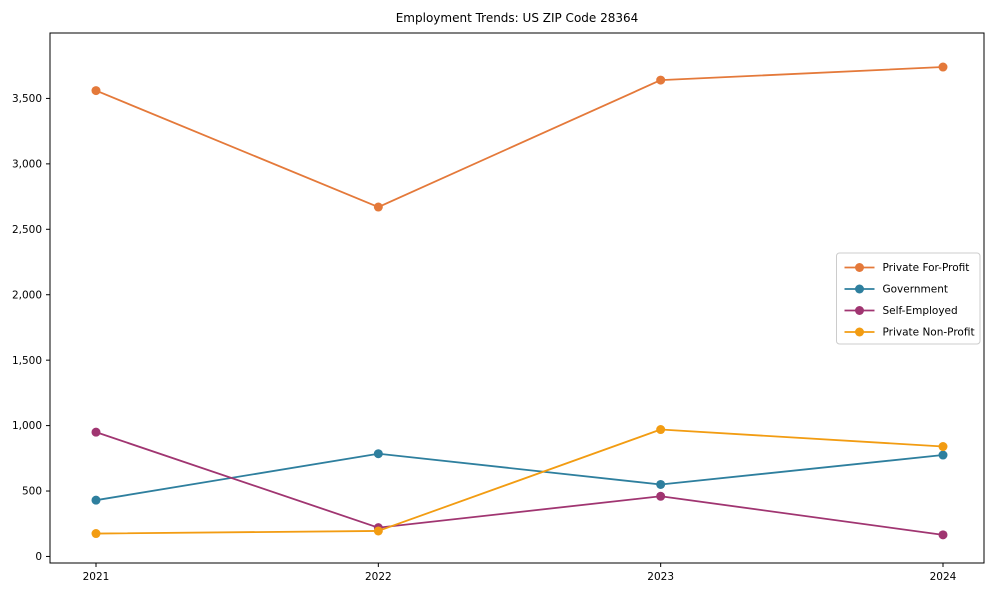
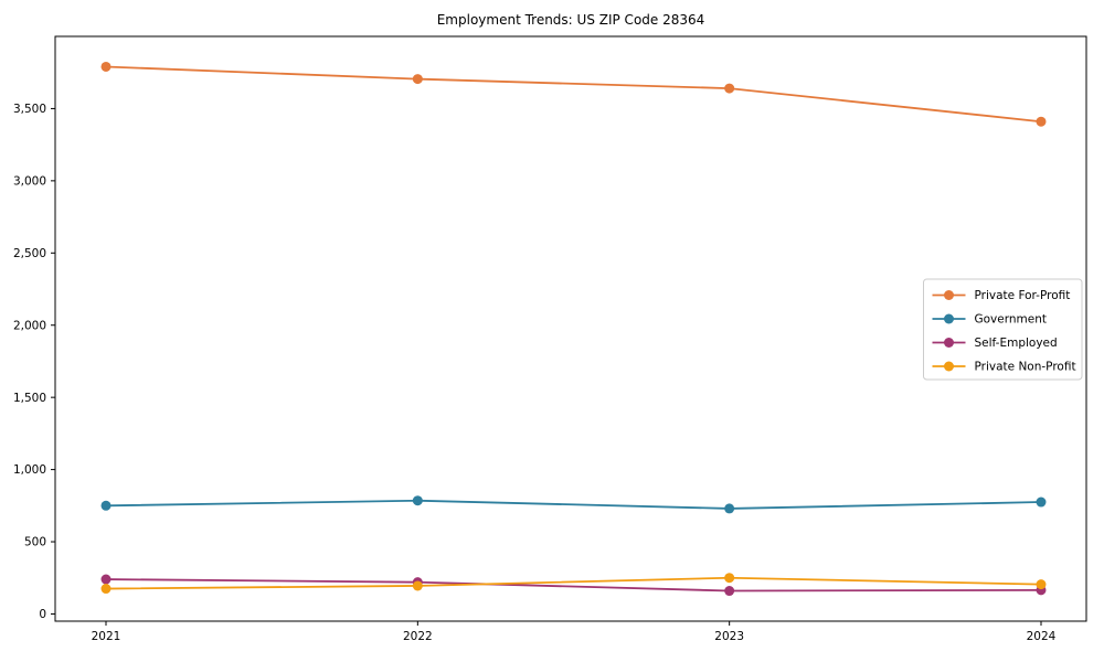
Private For-Profit/2021: 3560 -> 3790
Government/2021: 430 -> 750
Self-Employed/2021: 950 -> 240
Private For-Profit/2022: 2670 -> 3700
Government/2023: 550 -> 730
Self-Employed/2023: 460 -> 160
Private Non-Profit/2023: 970 -> 250
Private For-Profit/2024: 3740 -> 3410
Private Non-Profit/2024: 840 -> 200
